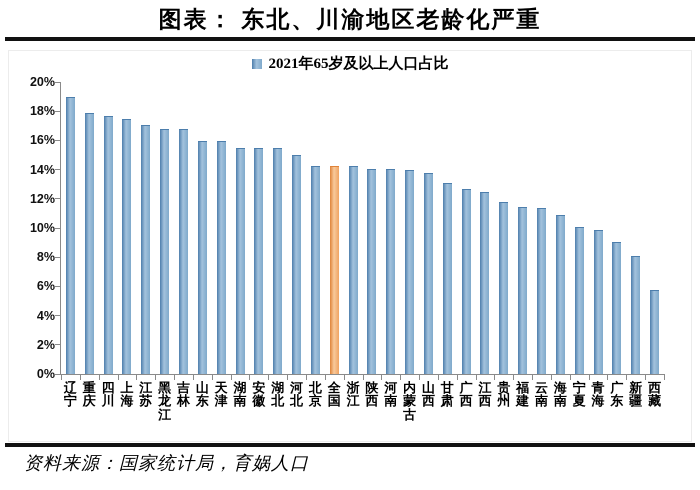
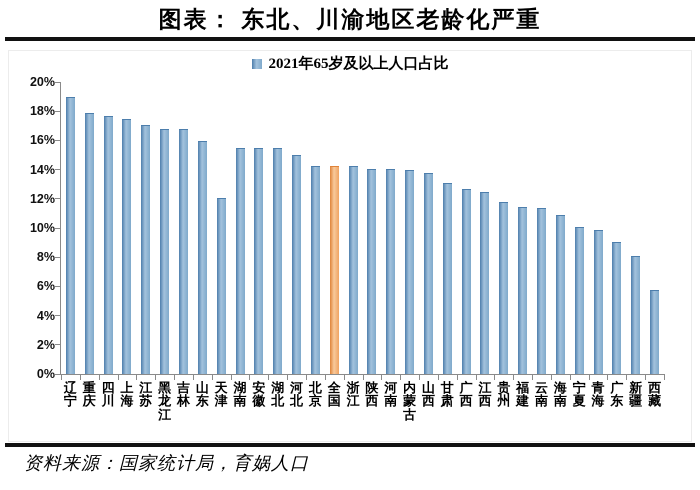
天津: 15.9% -> 12.0%
